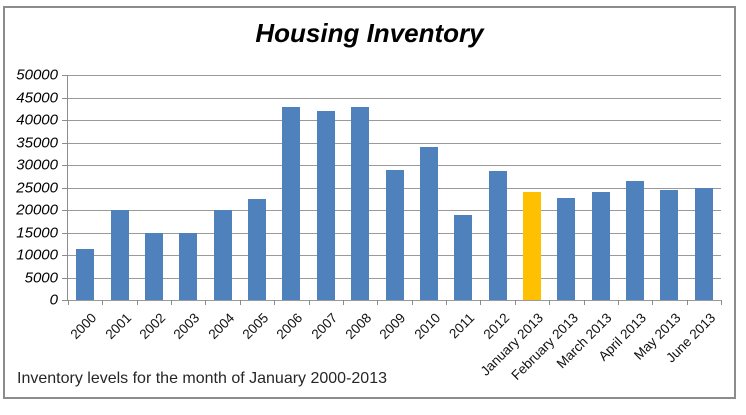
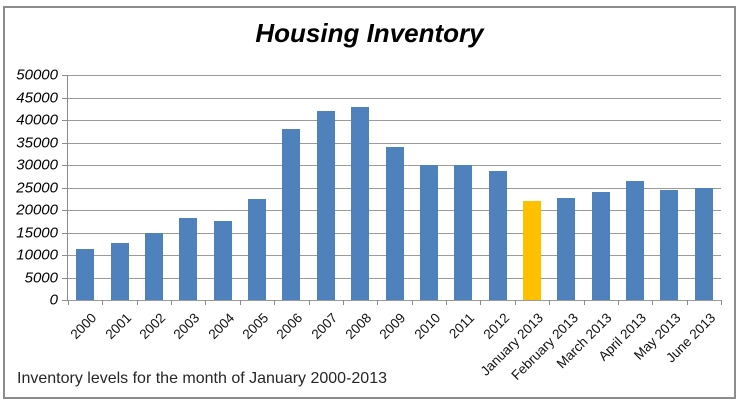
2001: 20000 -> 13000
2003: 15000 -> 18000
2004: 20000 -> 18000
2006: 43000 -> 38000
2009: 29000 -> 34000
2010: 34000 -> 30000
2011: 19000 -> 30000
January 2013: 24000 -> 22000
